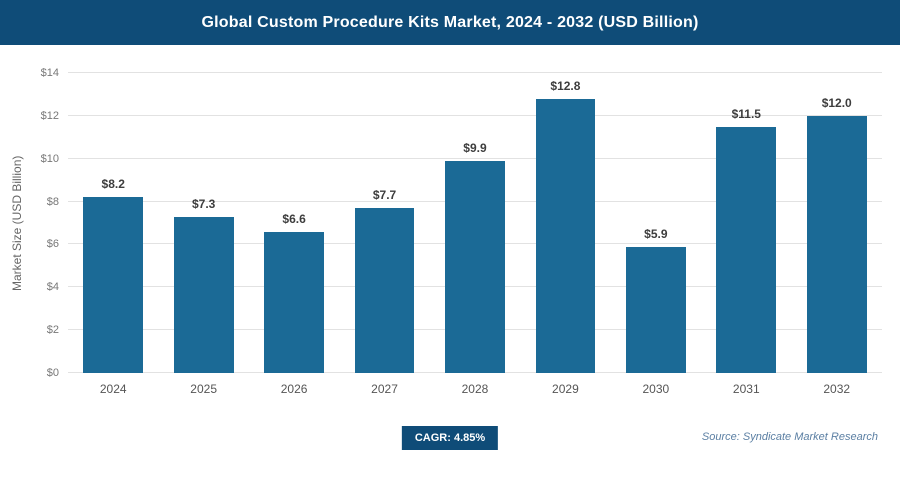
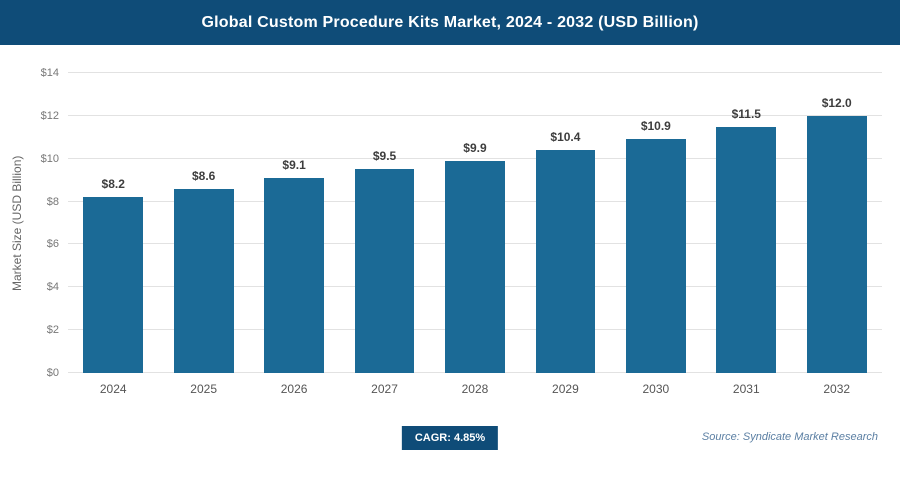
2025: $7.3 -> $8.6
2026: $6.6 -> $9.1
2027: $7.7 -> $9.5
2029: $12.8 -> $10.4
2030: $5.9 -> $10.9
